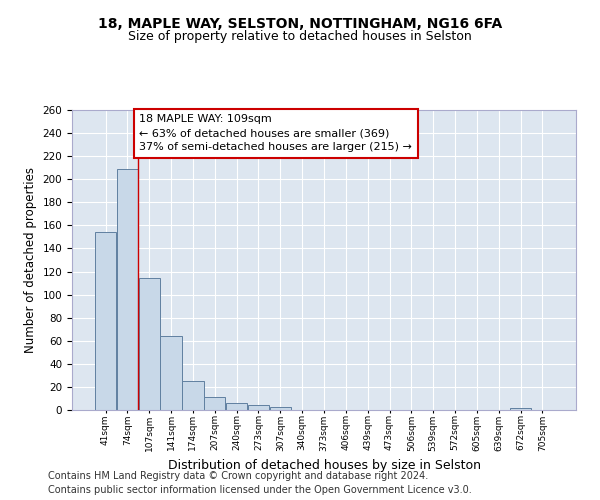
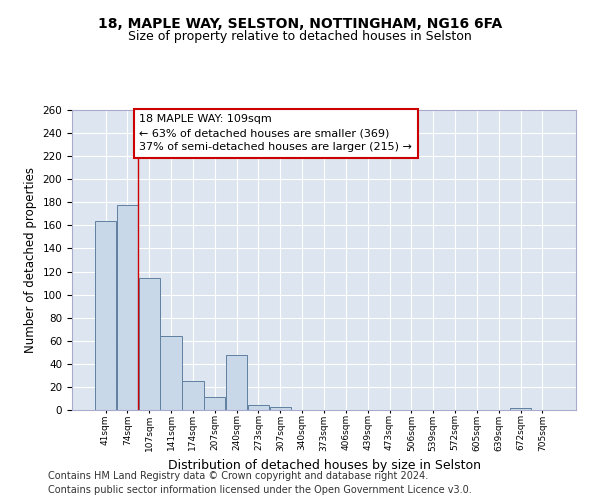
41sqm: 154 -> 164
74sqm: 209 -> 178
240sqm: 6 -> 48
